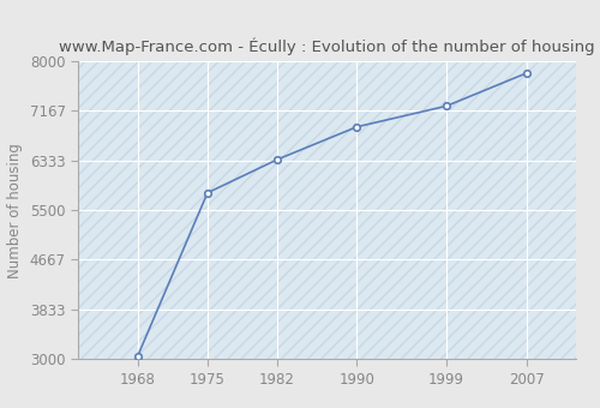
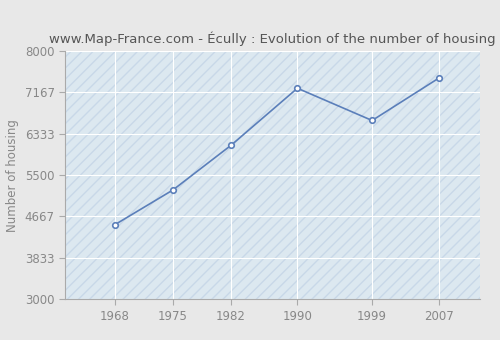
1968: 3050 -> 4500
1975: 5790 -> 5200
1982: 6350 -> 6100
1990: 6900 -> 7250
1999: 7250 -> 6600
2007: 7800 -> 7450
